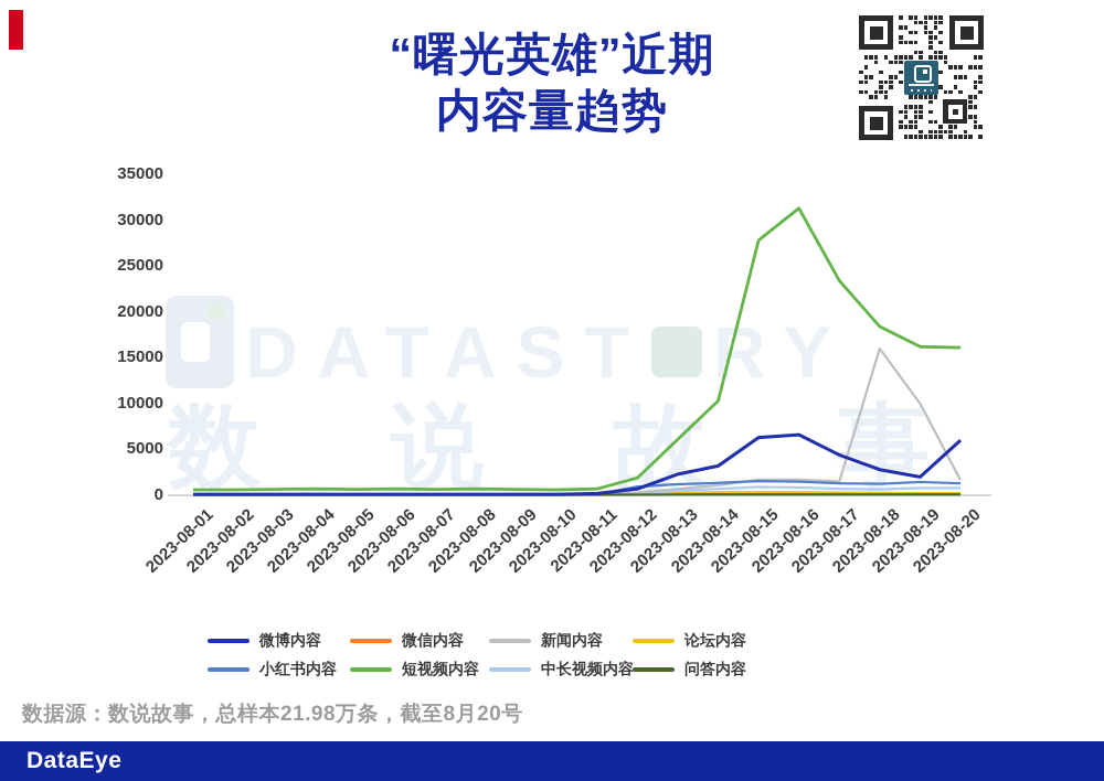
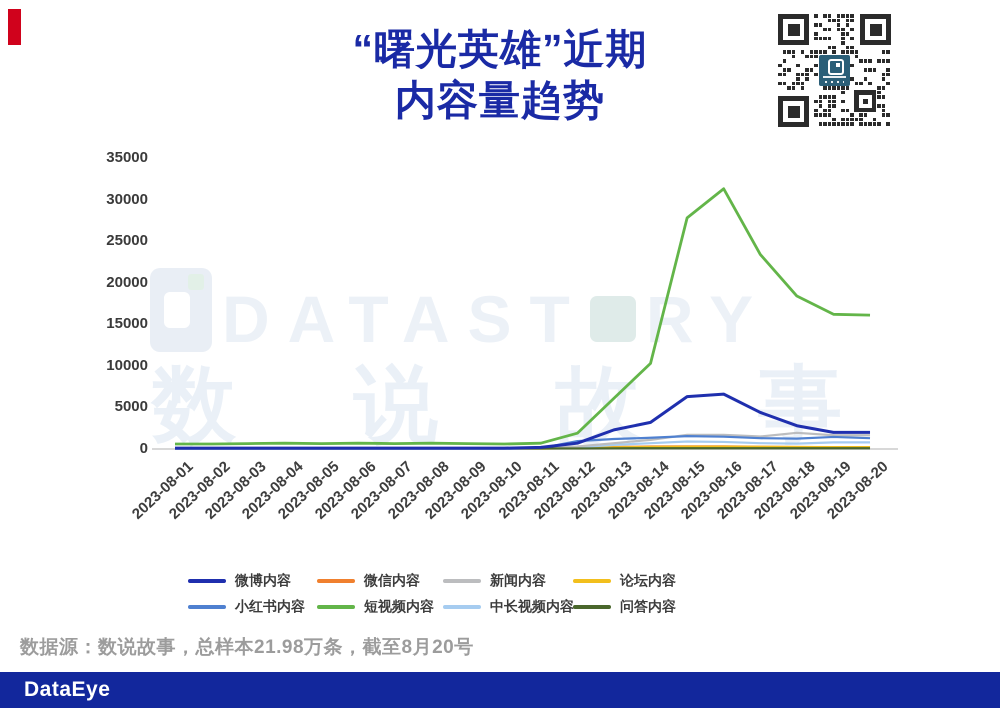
新闻内容/2023-08-18: 16000 -> 2000
新闻内容/2023-08-19: 10000 -> 2000
微博内容/2023-08-20: 6000 -> 2000
